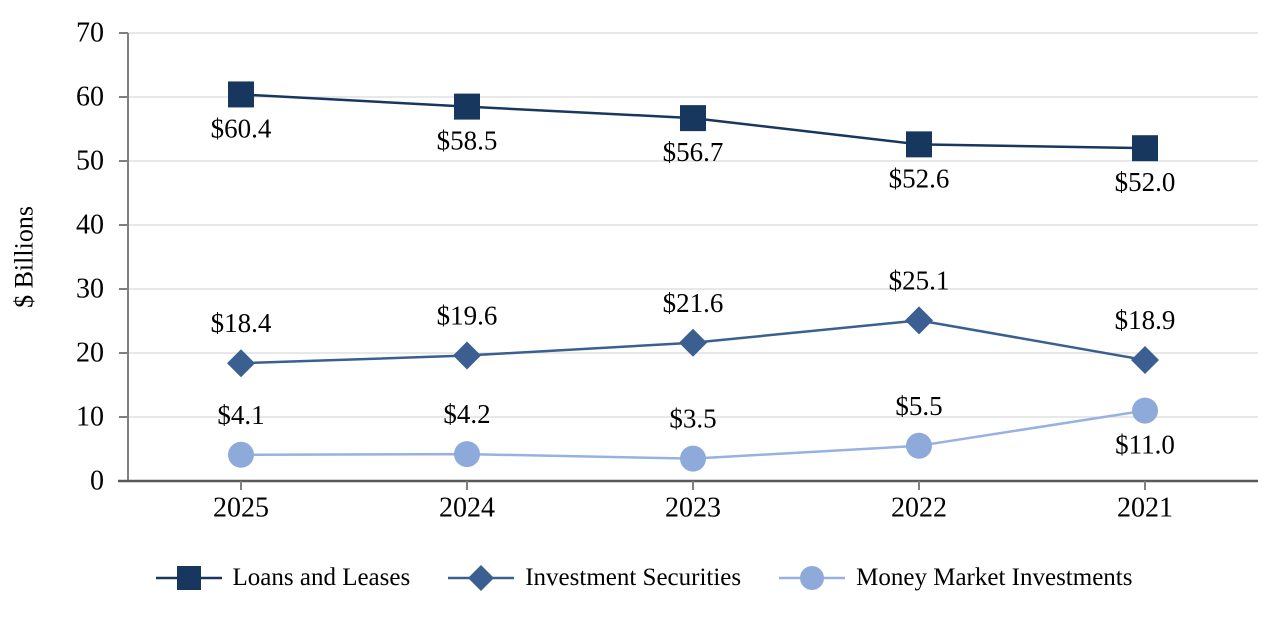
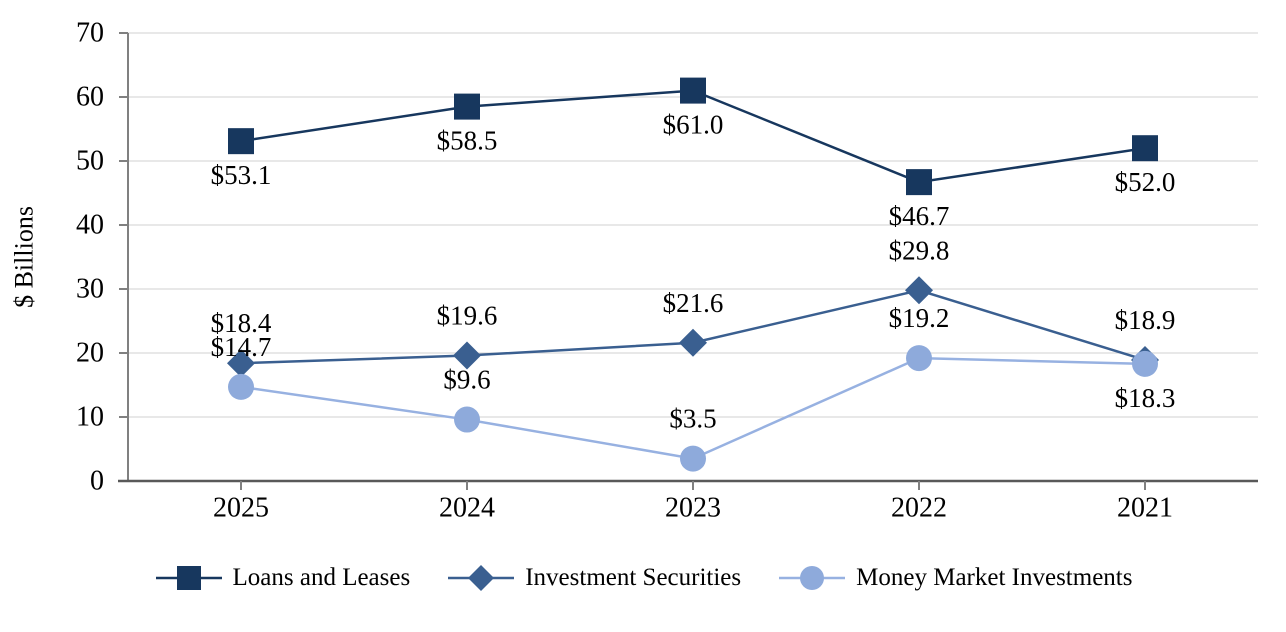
Loans and Leases/2025: $60.4 -> $53.1
Money Market Investments/2025: $4.1 -> $14.7
Money Market Investments/2024: $4.2 -> $9.6
Loans and Leases/2023: $56.7 -> $61.0
Loans and Leases/2022: $52.6 -> $46.7
Investment Securities/2022: $25.1 -> $29.8
Money Market Investments/2022: $5.5 -> $19.2
Money Market Investments/2021: $11.0 -> $18.3
